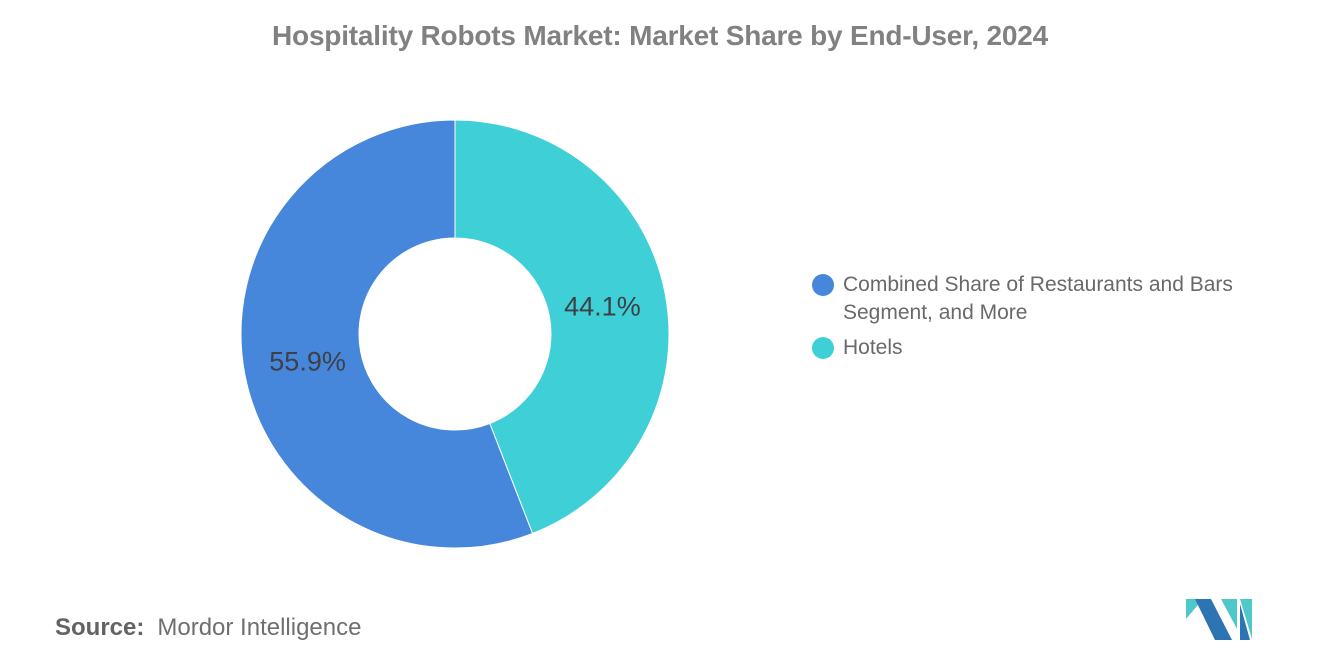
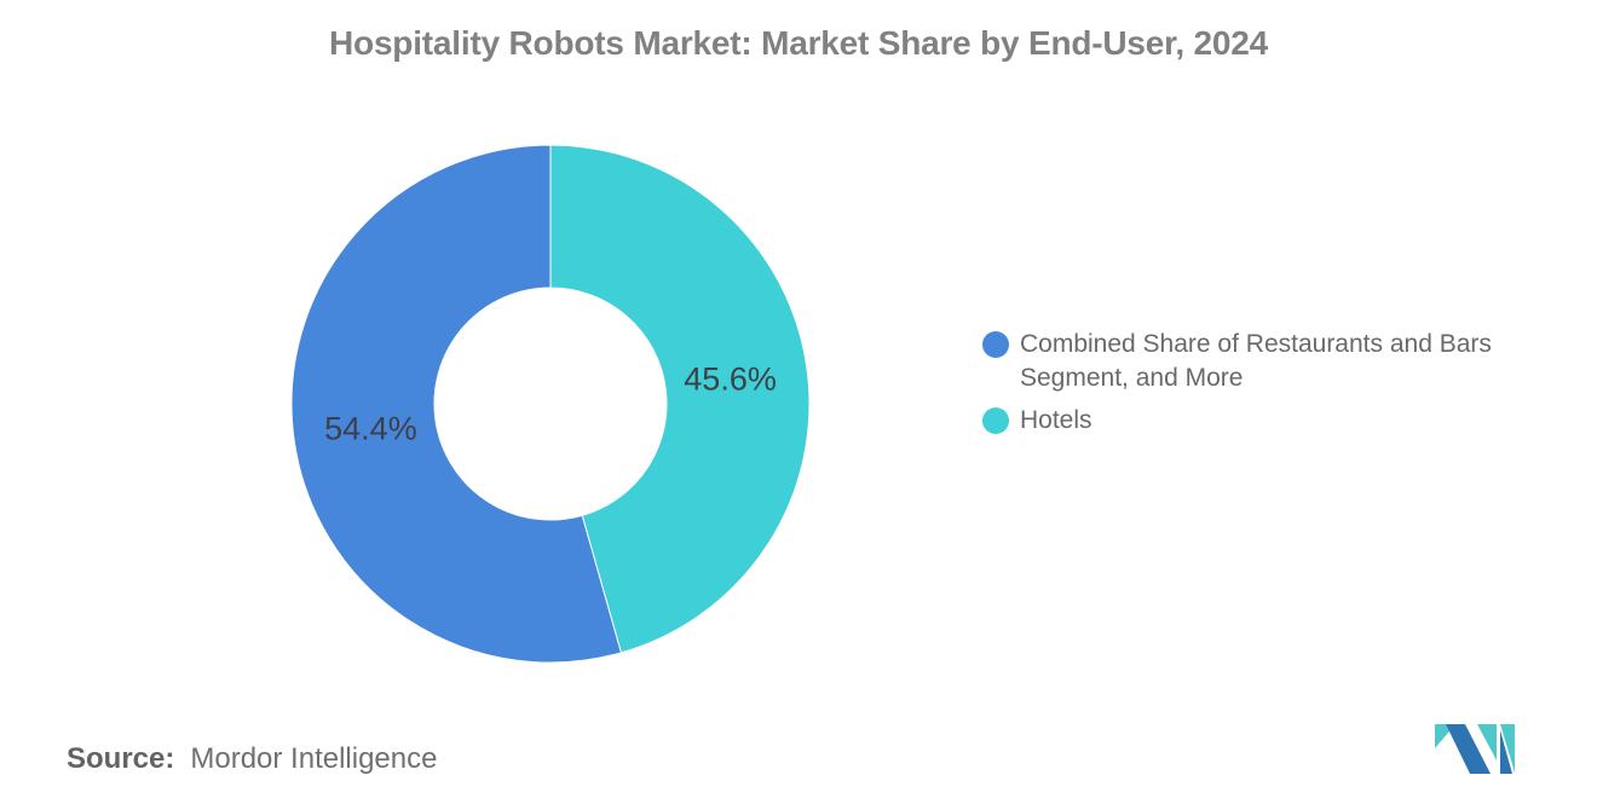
Combined Share of Restaurants and Bars Segment, and More: 55.9% -> 54.4%
Hotels: 44.1% -> 45.6%
